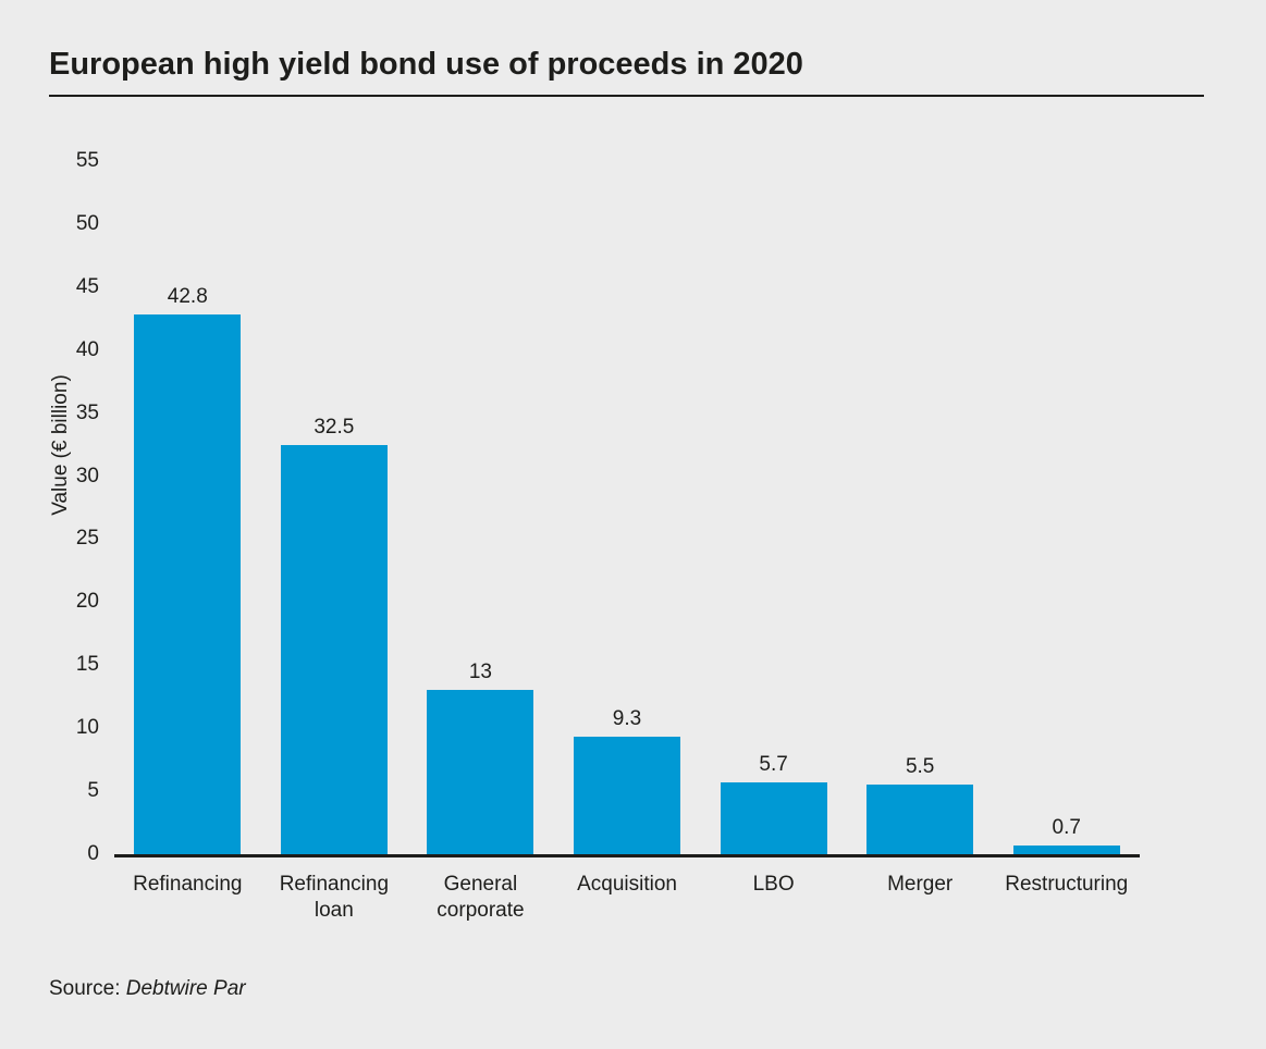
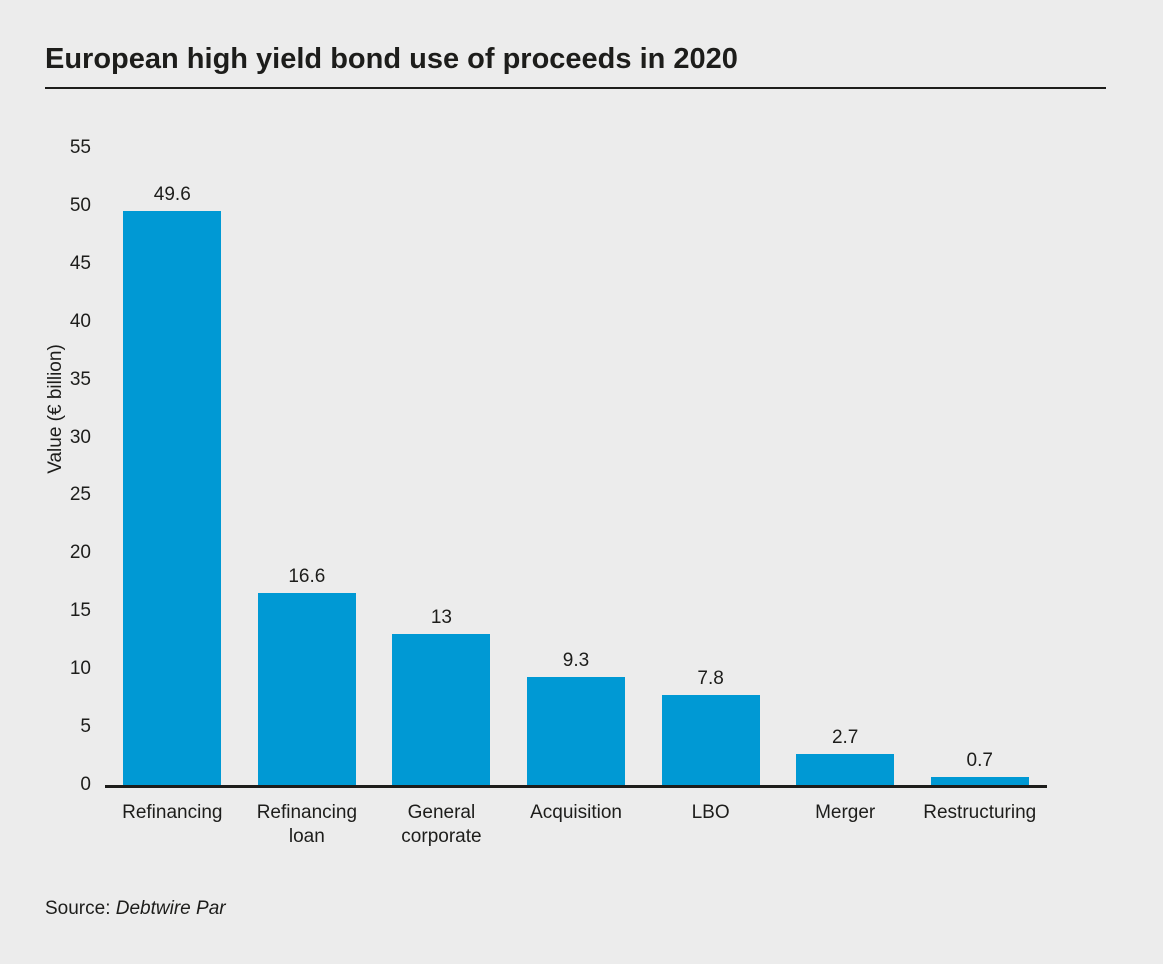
Refinancing: 42.8 -> 49.6
Refinancing loan: 32.5 -> 16.6
LBO: 5.7 -> 7.8
Merger: 5.5 -> 2.7
